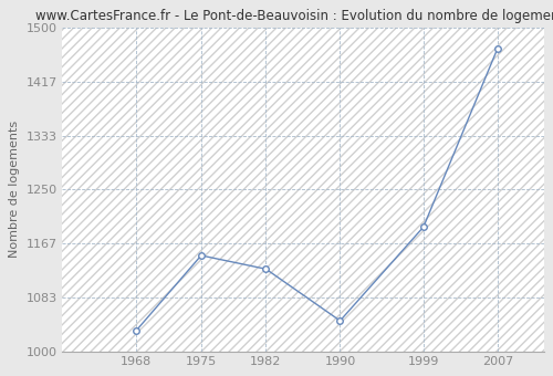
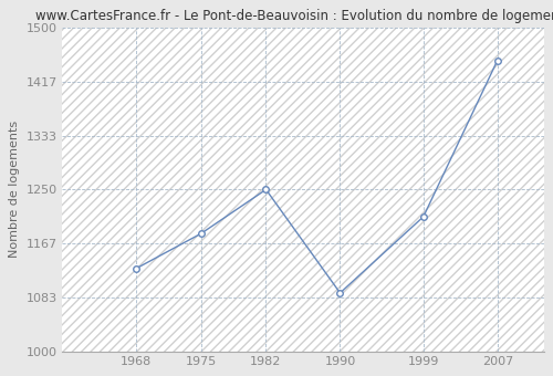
1968: 1032 -> 1128
1975: 1148 -> 1182
1982: 1127 -> 1250
1990: 1047 -> 1090
1999: 1192 -> 1208
2007: 1468 -> 1450
